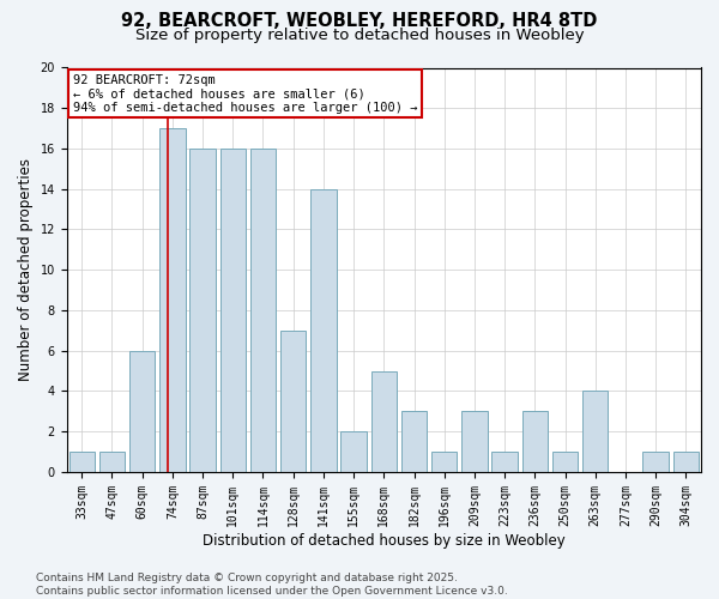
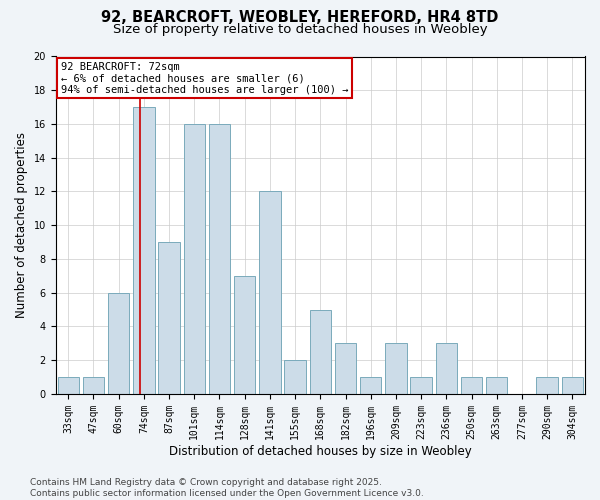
87sqm: 16 -> 9
141sqm: 14 -> 12
263sqm: 4 -> 1
